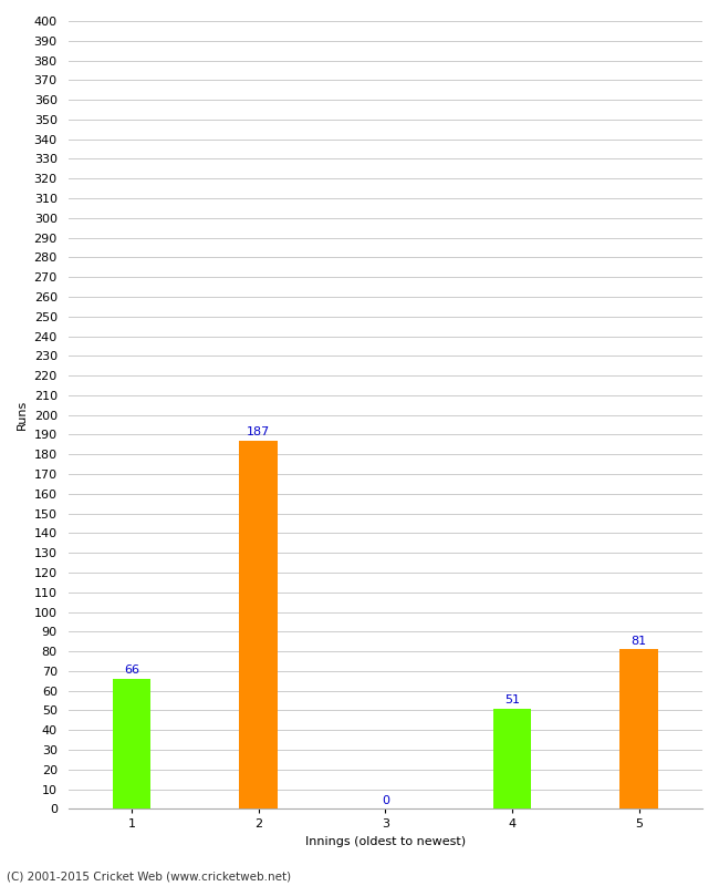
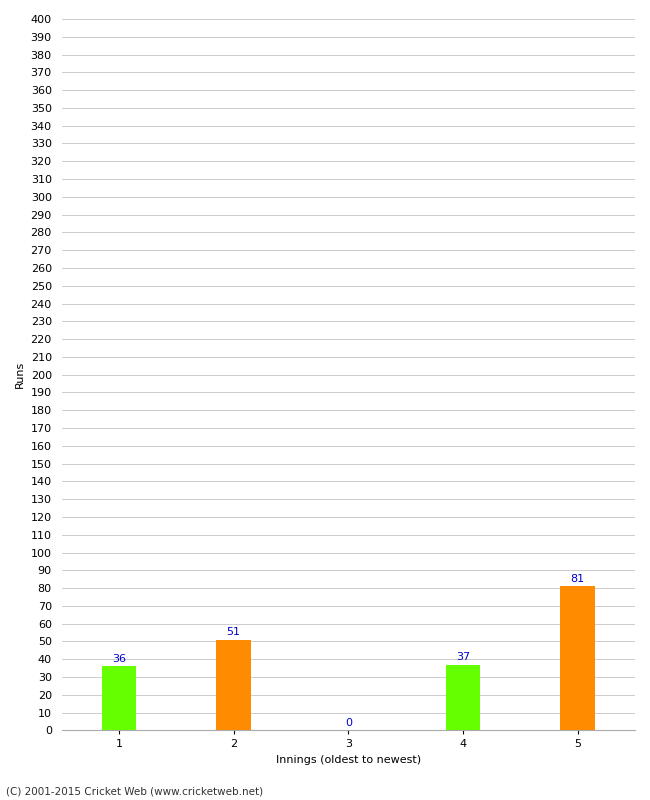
1: 66 -> 36
2: 187 -> 51
4: 51 -> 37
